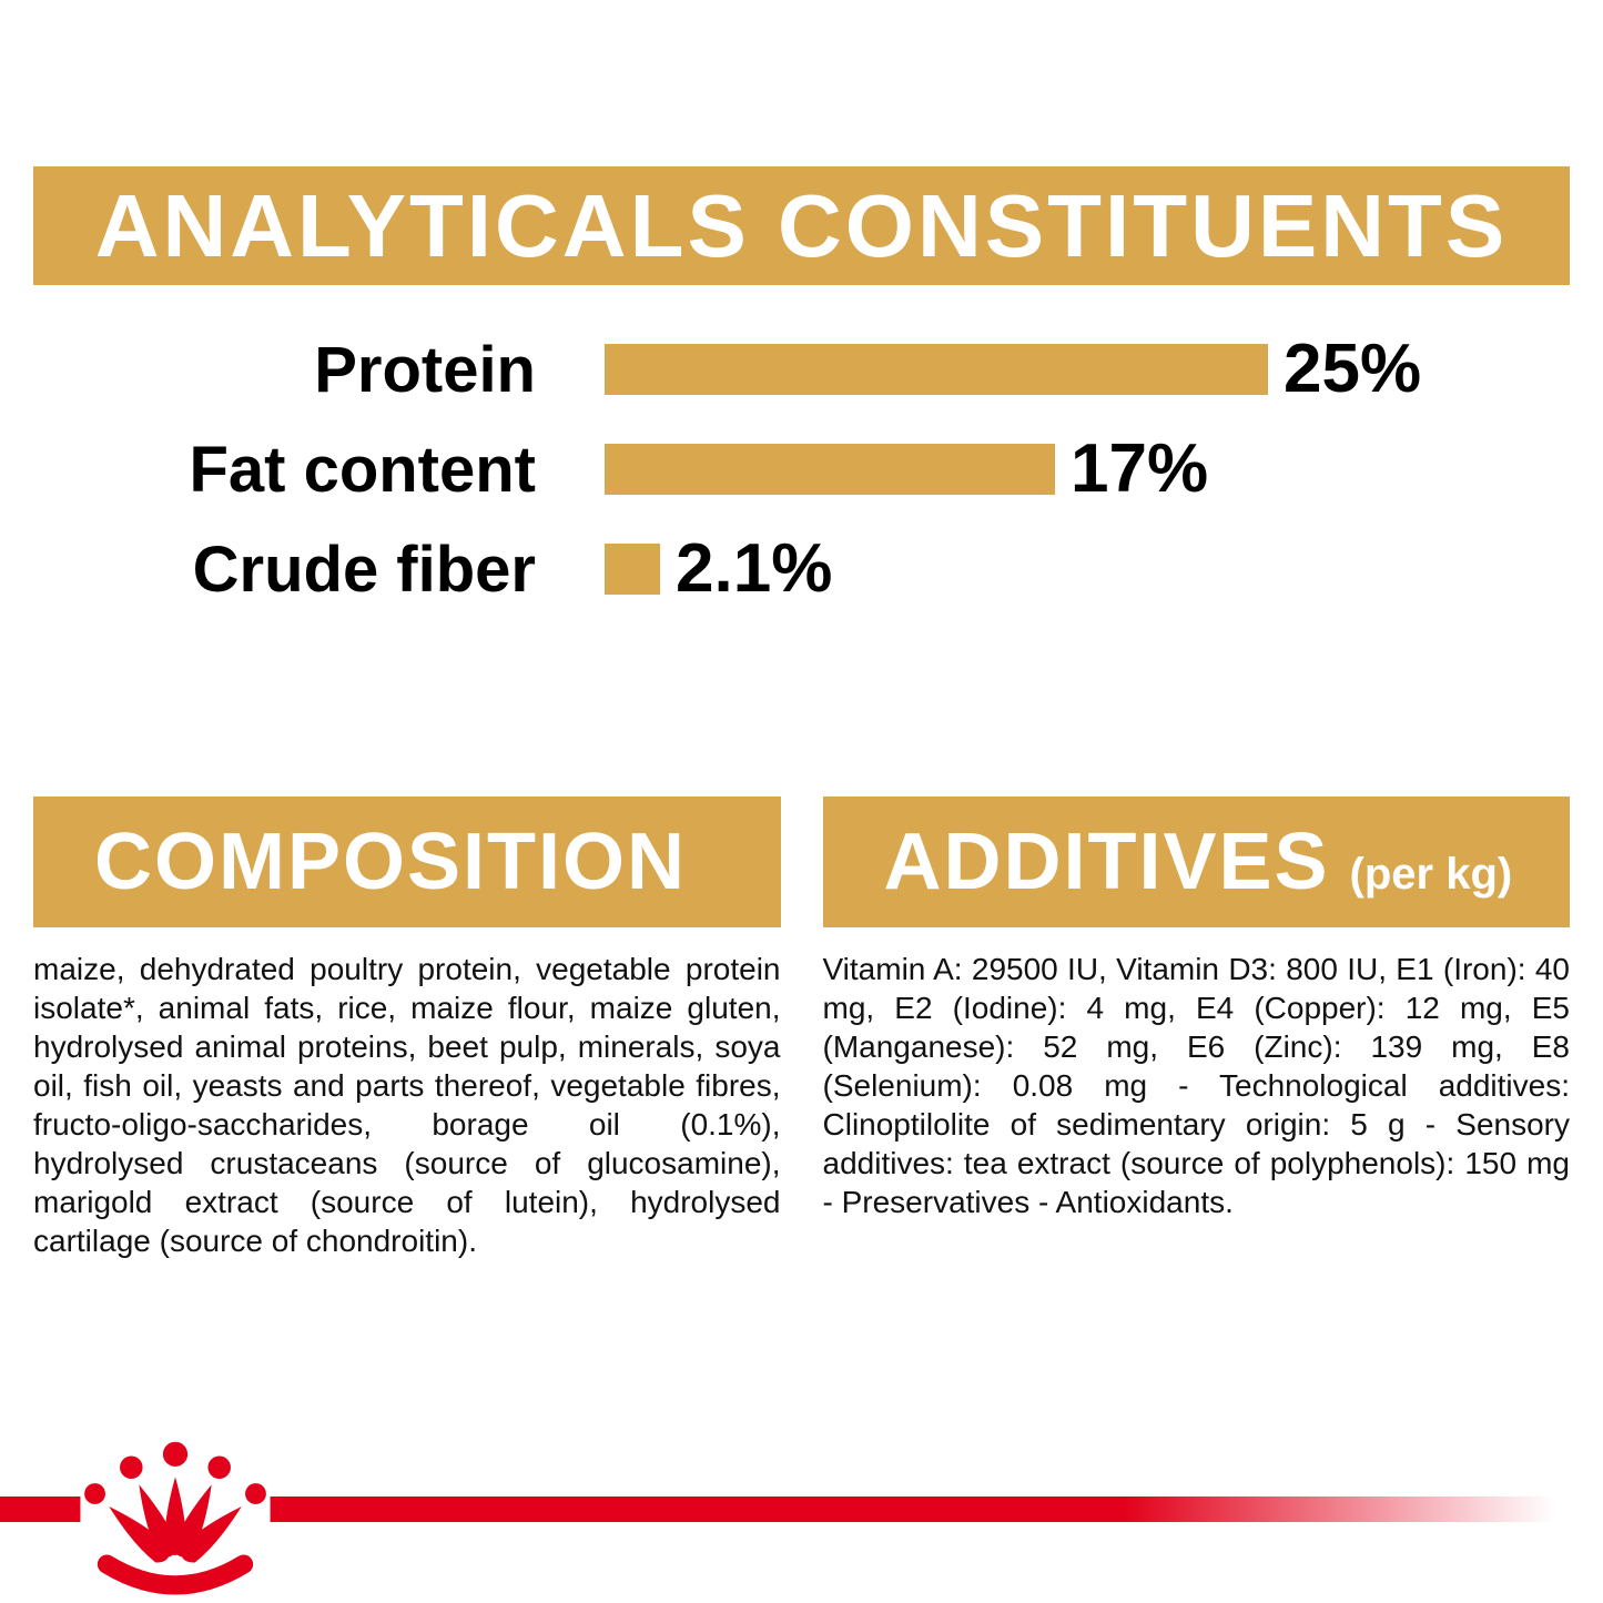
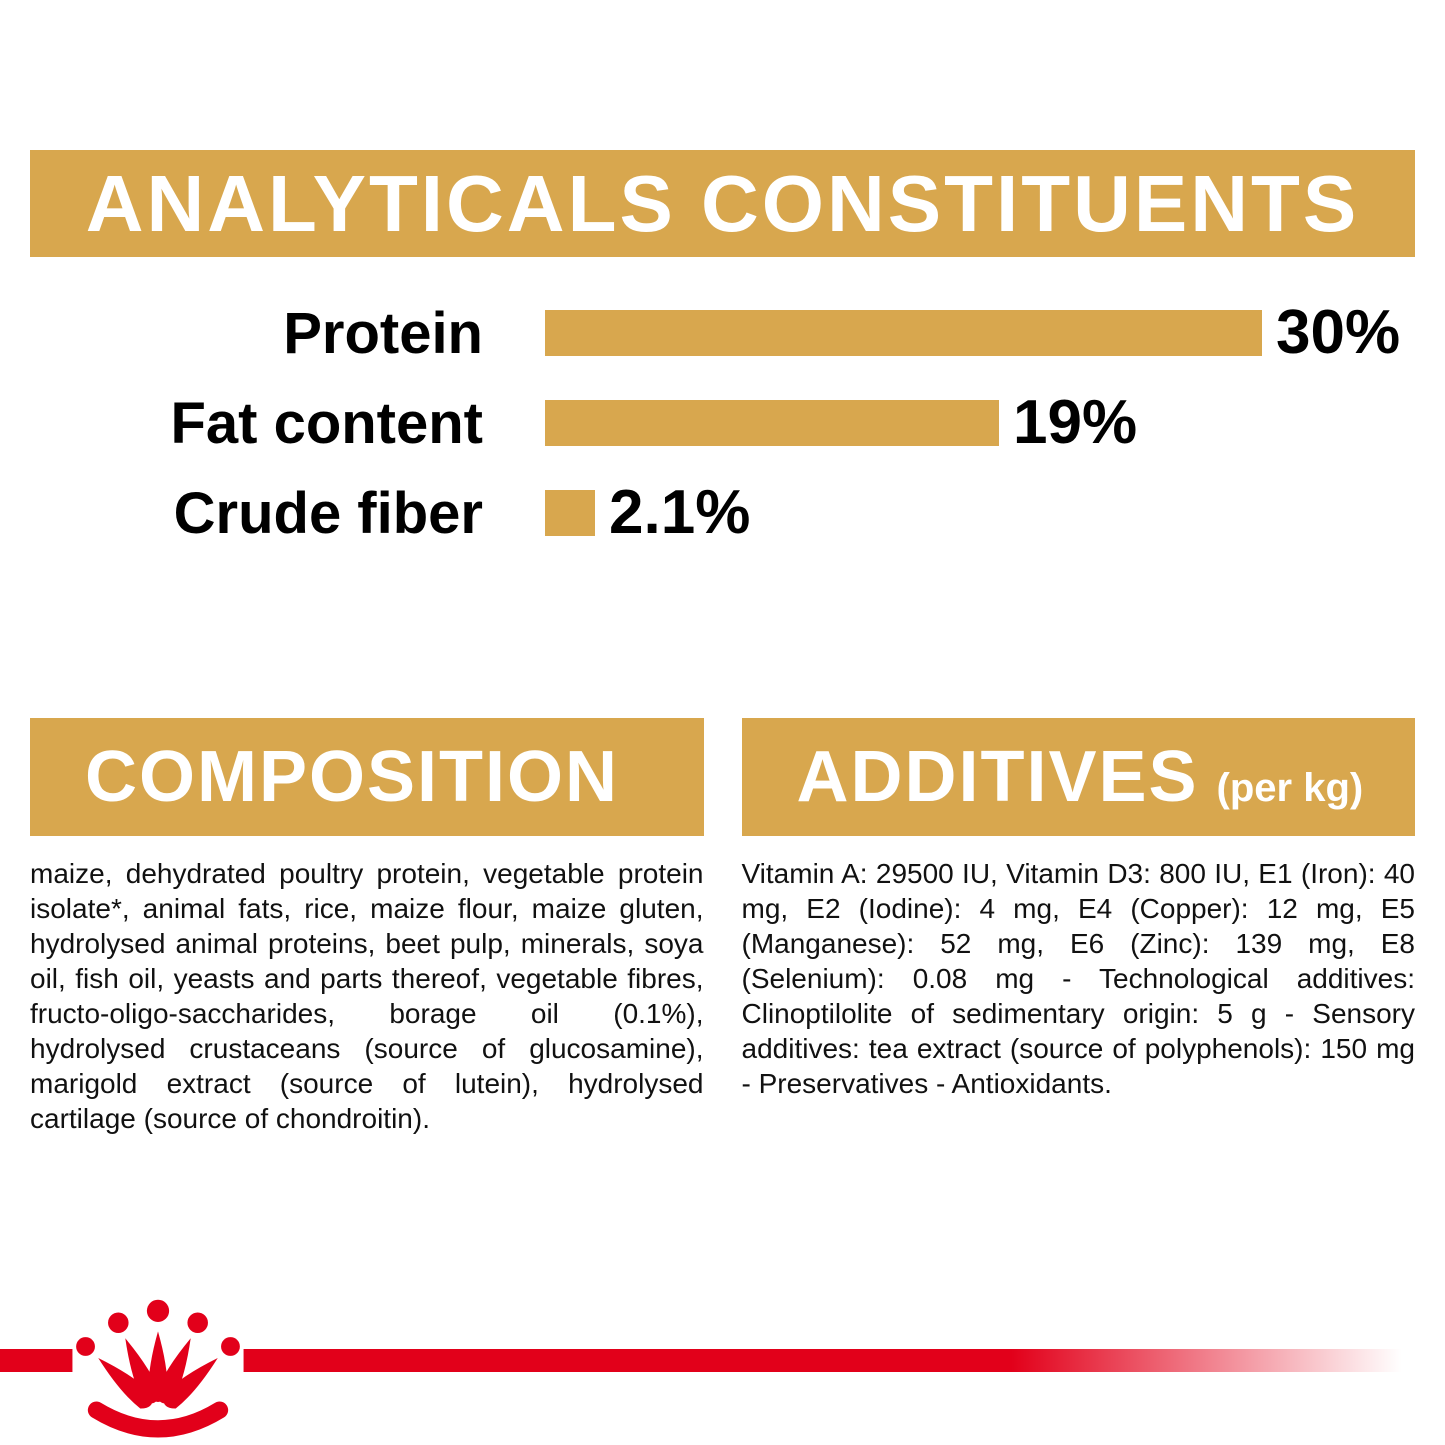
Protein: 25% -> 30%
Fat content: 17% -> 19%
